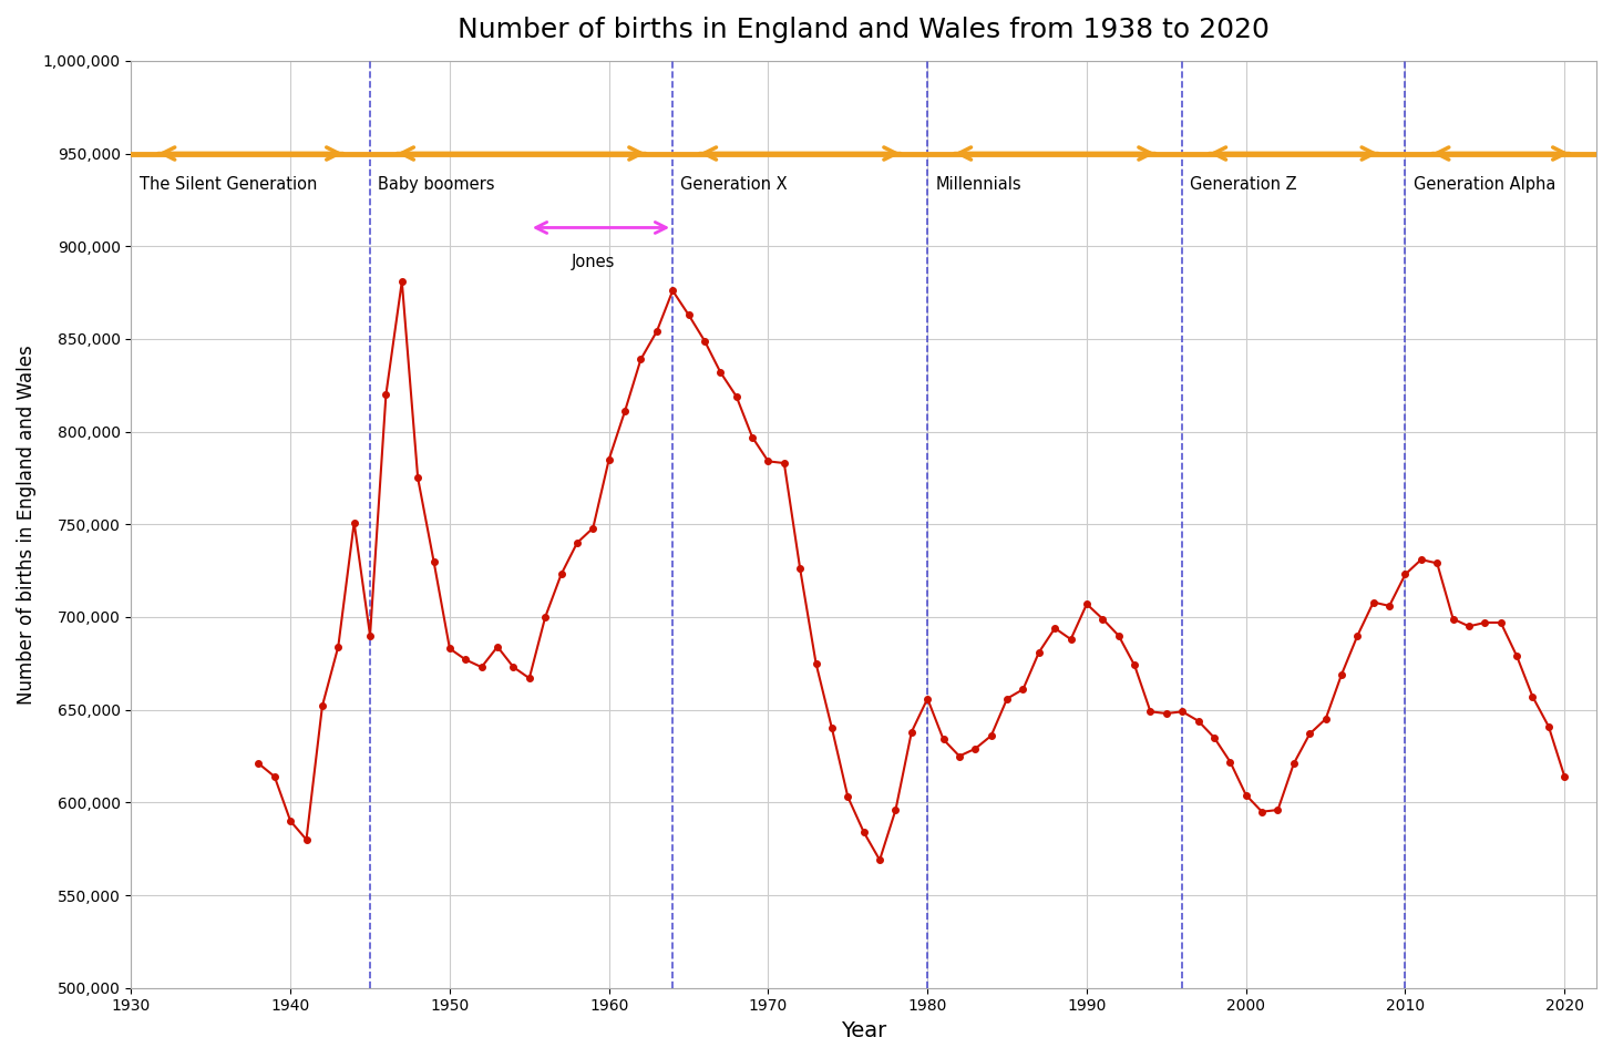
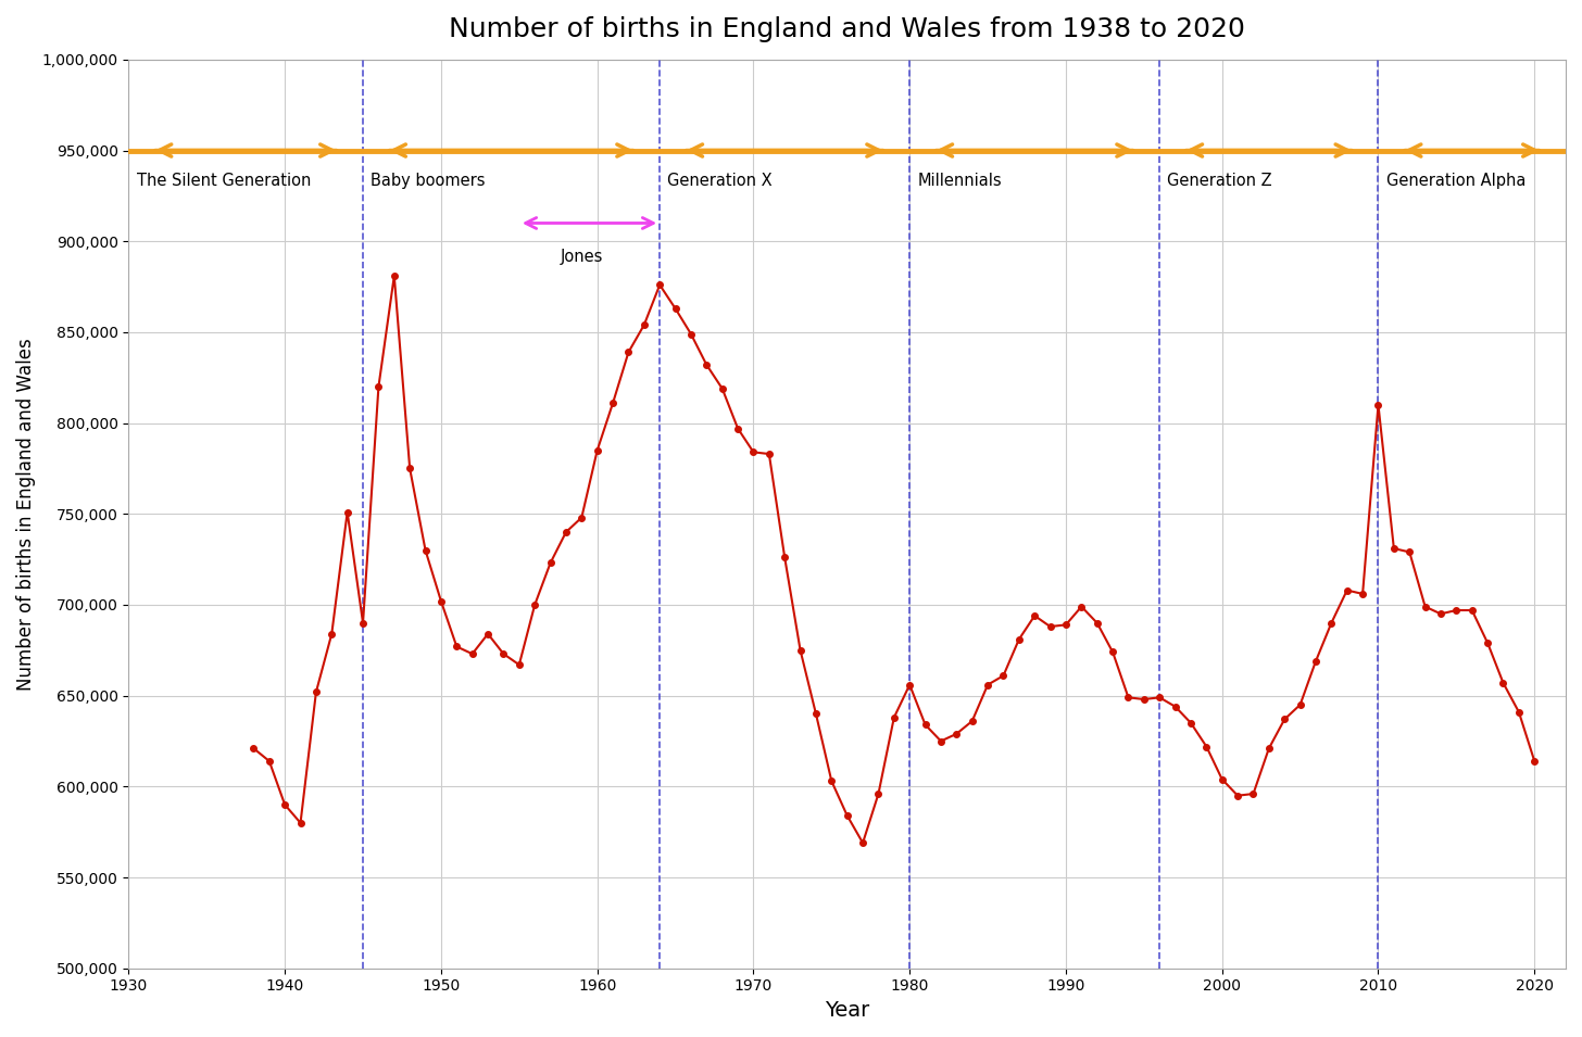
1950: 683,000 -> 702,000
1990: 707,000 -> 689,000
2010: 723,000 -> 810,000
